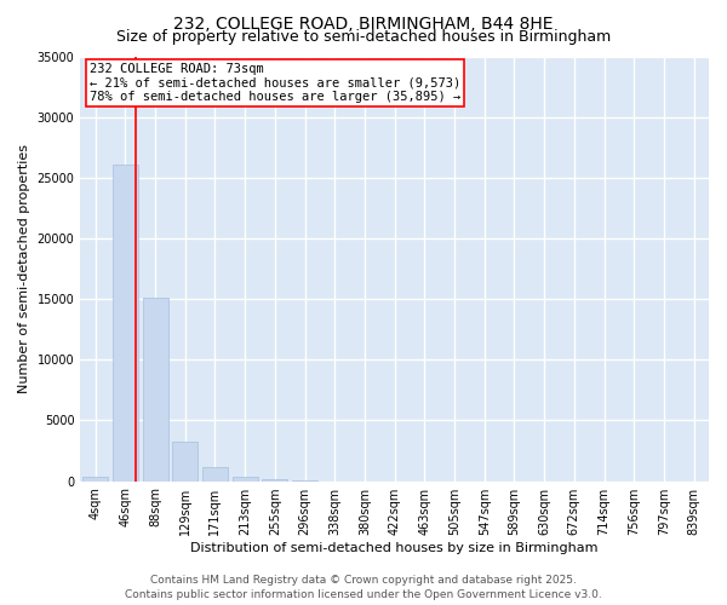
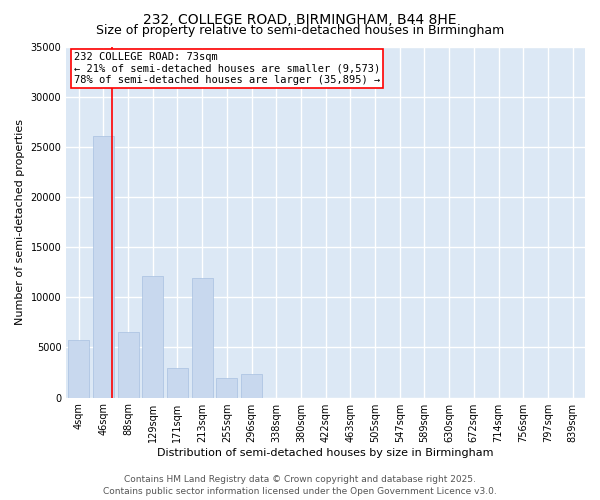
4sqm: 400 -> 5700
88sqm: 15100 -> 6500
129sqm: 3200 -> 12100
171sqm: 1200 -> 2900
213sqm: 400 -> 11900
255sqm: 200 -> 2000
296sqm: 100 -> 2400
